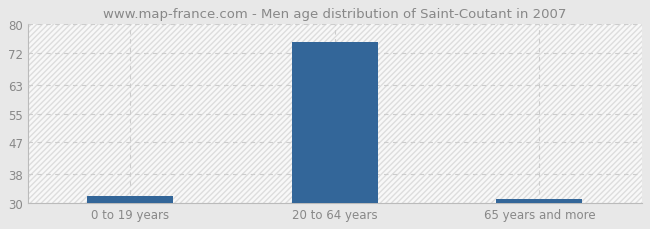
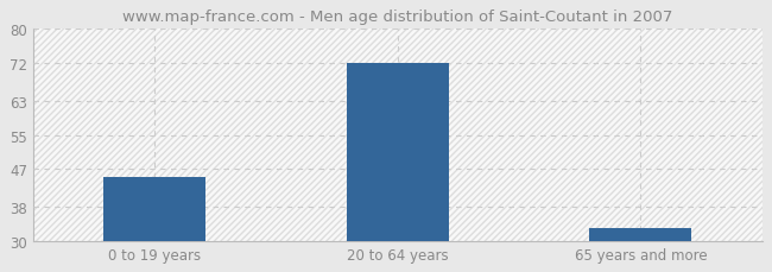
0 to 19 years: 32 -> 45
20 to 64 years: 75 -> 72
65 years and more: 31 -> 33
